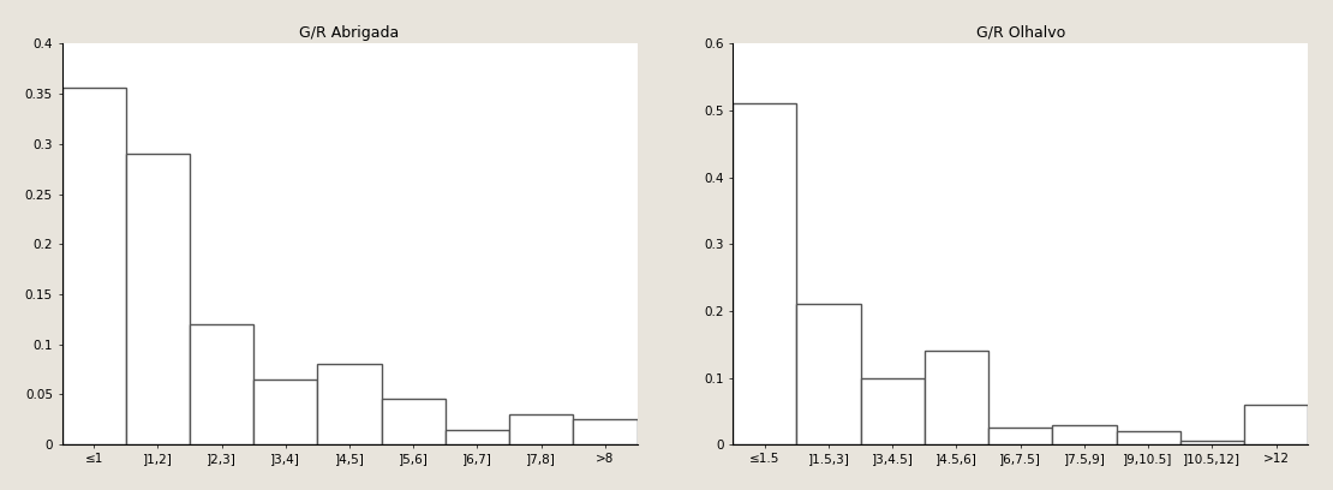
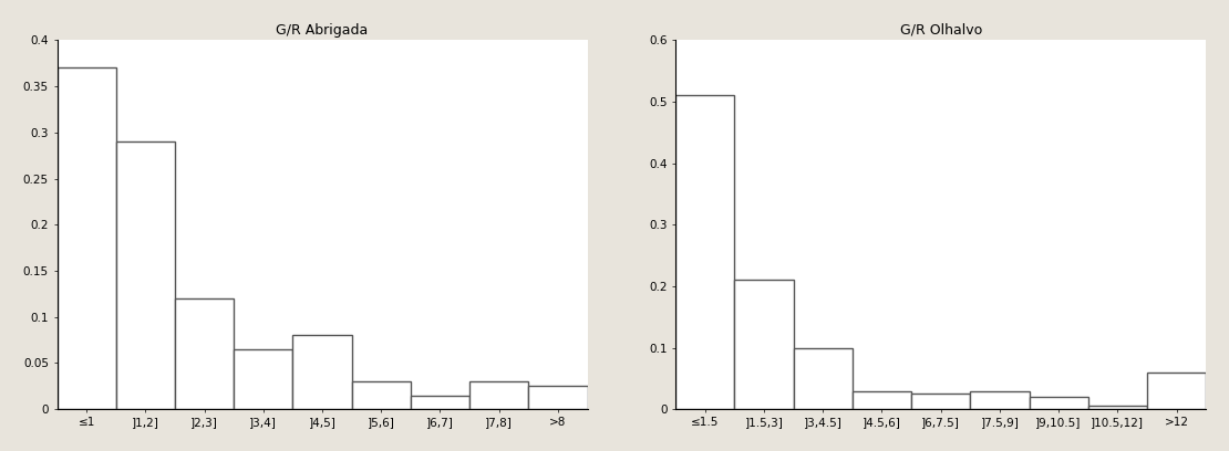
G/R Abrigada/≤1: 0.356 -> 0.370
G/R Abrigada/]5,6]: 0.046 -> 0.030
G/R Olhalvo/]4.5,6]: 0.140 -> 0.030
